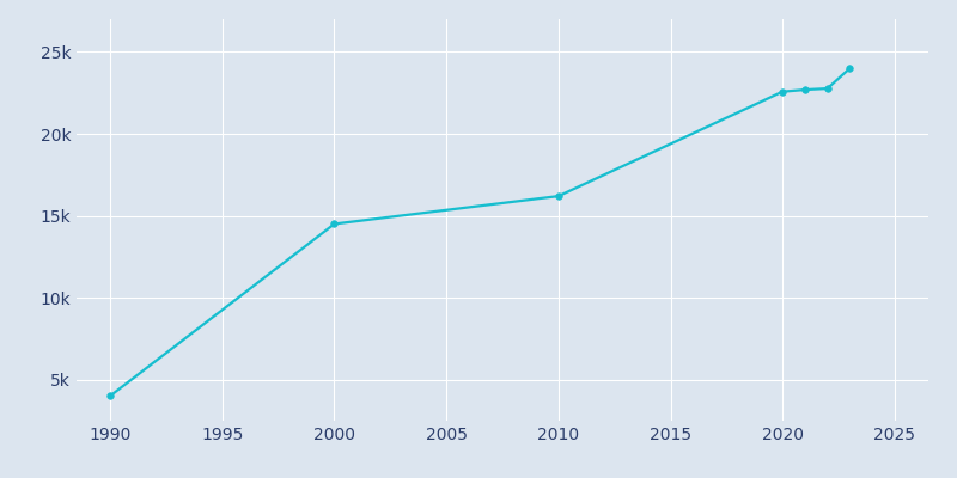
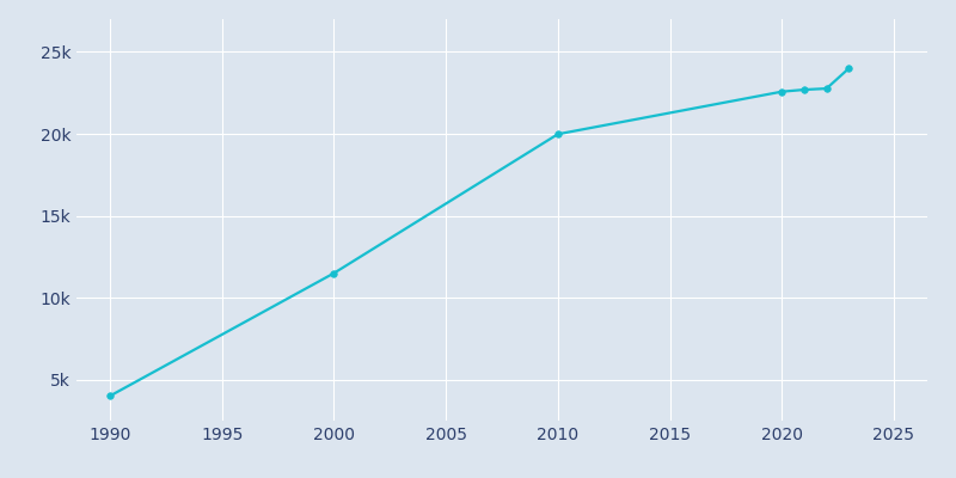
2000: 14.5k -> 11.5k
2010: 16.2k -> 20.0k
